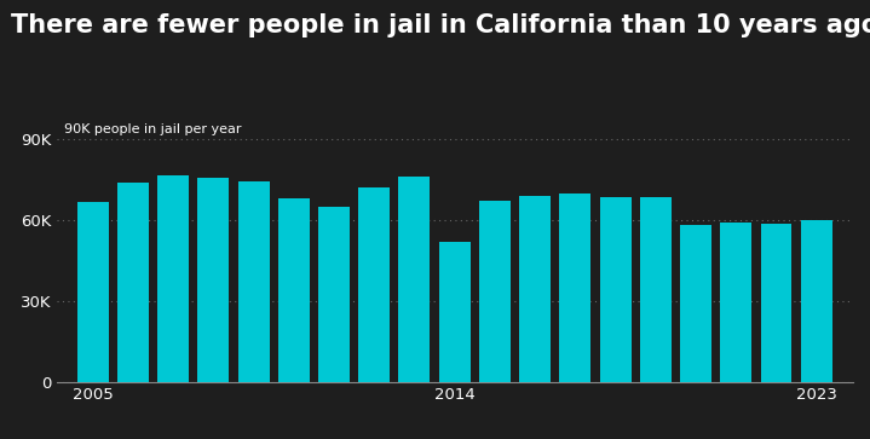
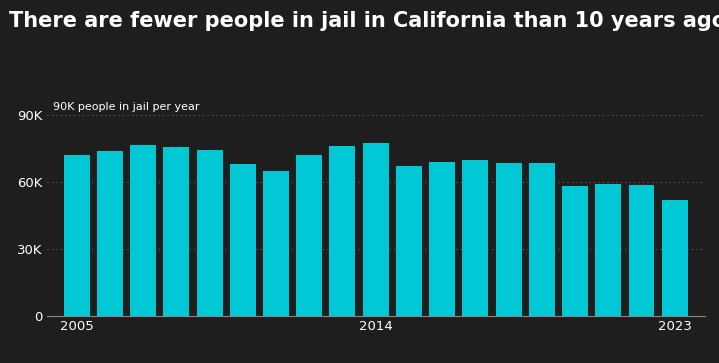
2005: 66.5K -> 72.0K
2014: 52.0K -> 77.5K
2023: 60.0K -> 52.0K
